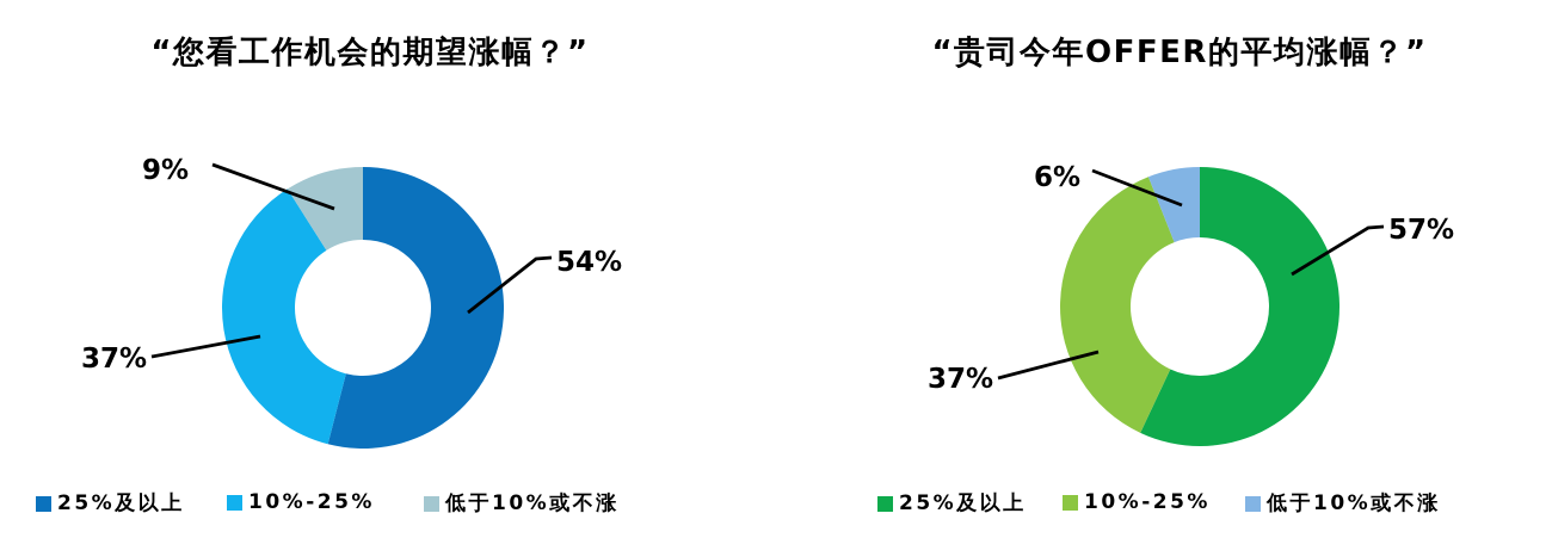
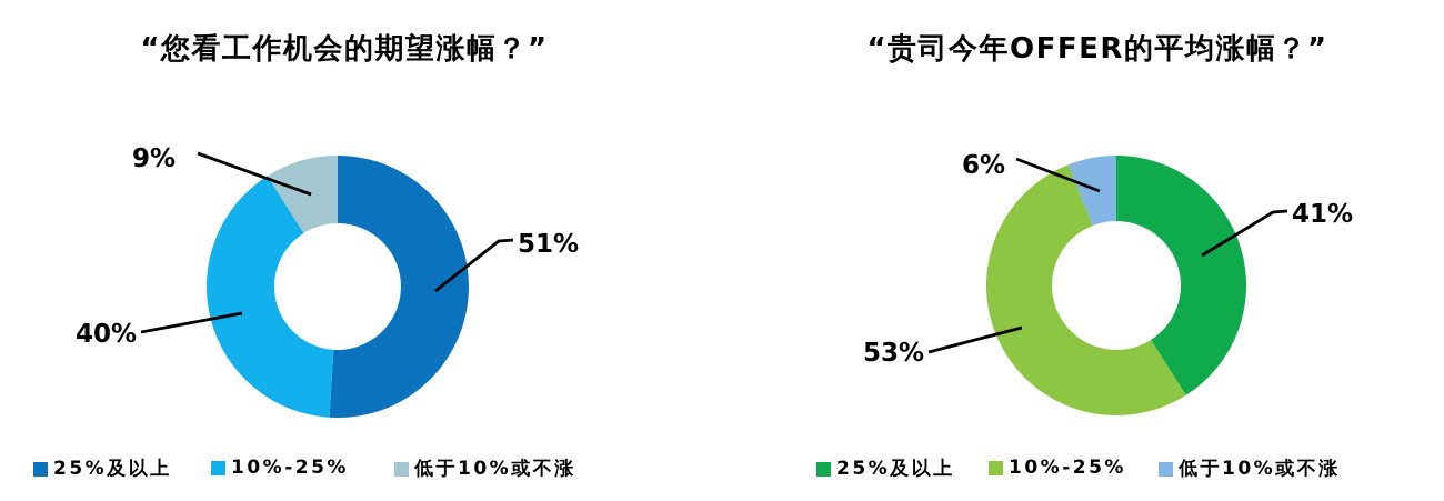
“您看工作机会的期望涨幅？”/25%及以上: 54% -> 51%
“您看工作机会的期望涨幅？”/10%-25%: 37% -> 40%
“贵司今年OFFER的平均涨幅？”/25%及以上: 57% -> 41%
“贵司今年OFFER的平均涨幅？”/10%-25%: 37% -> 53%
